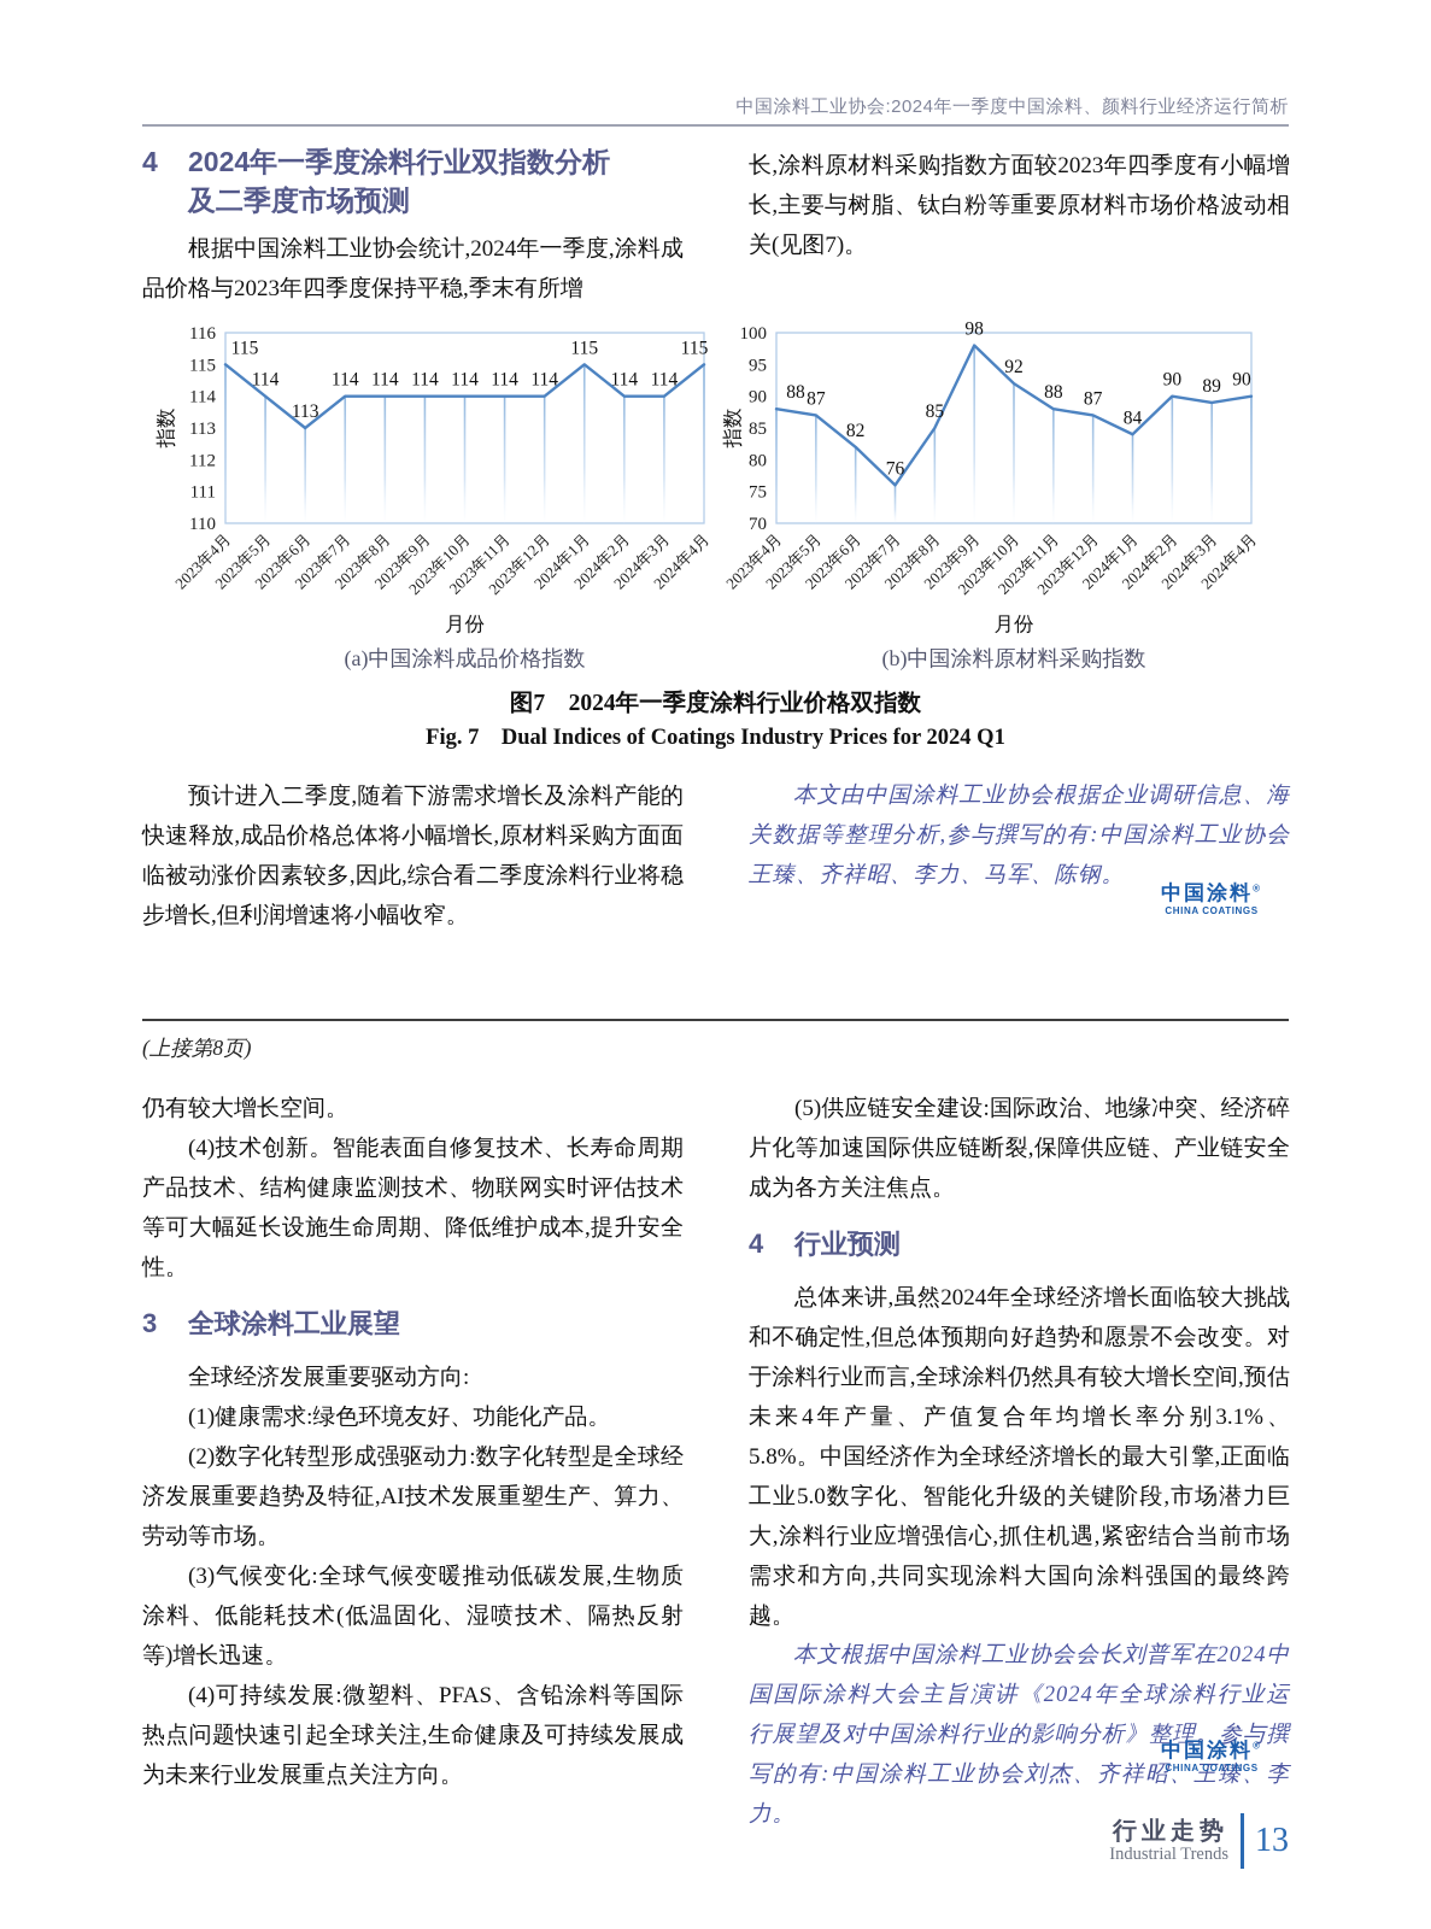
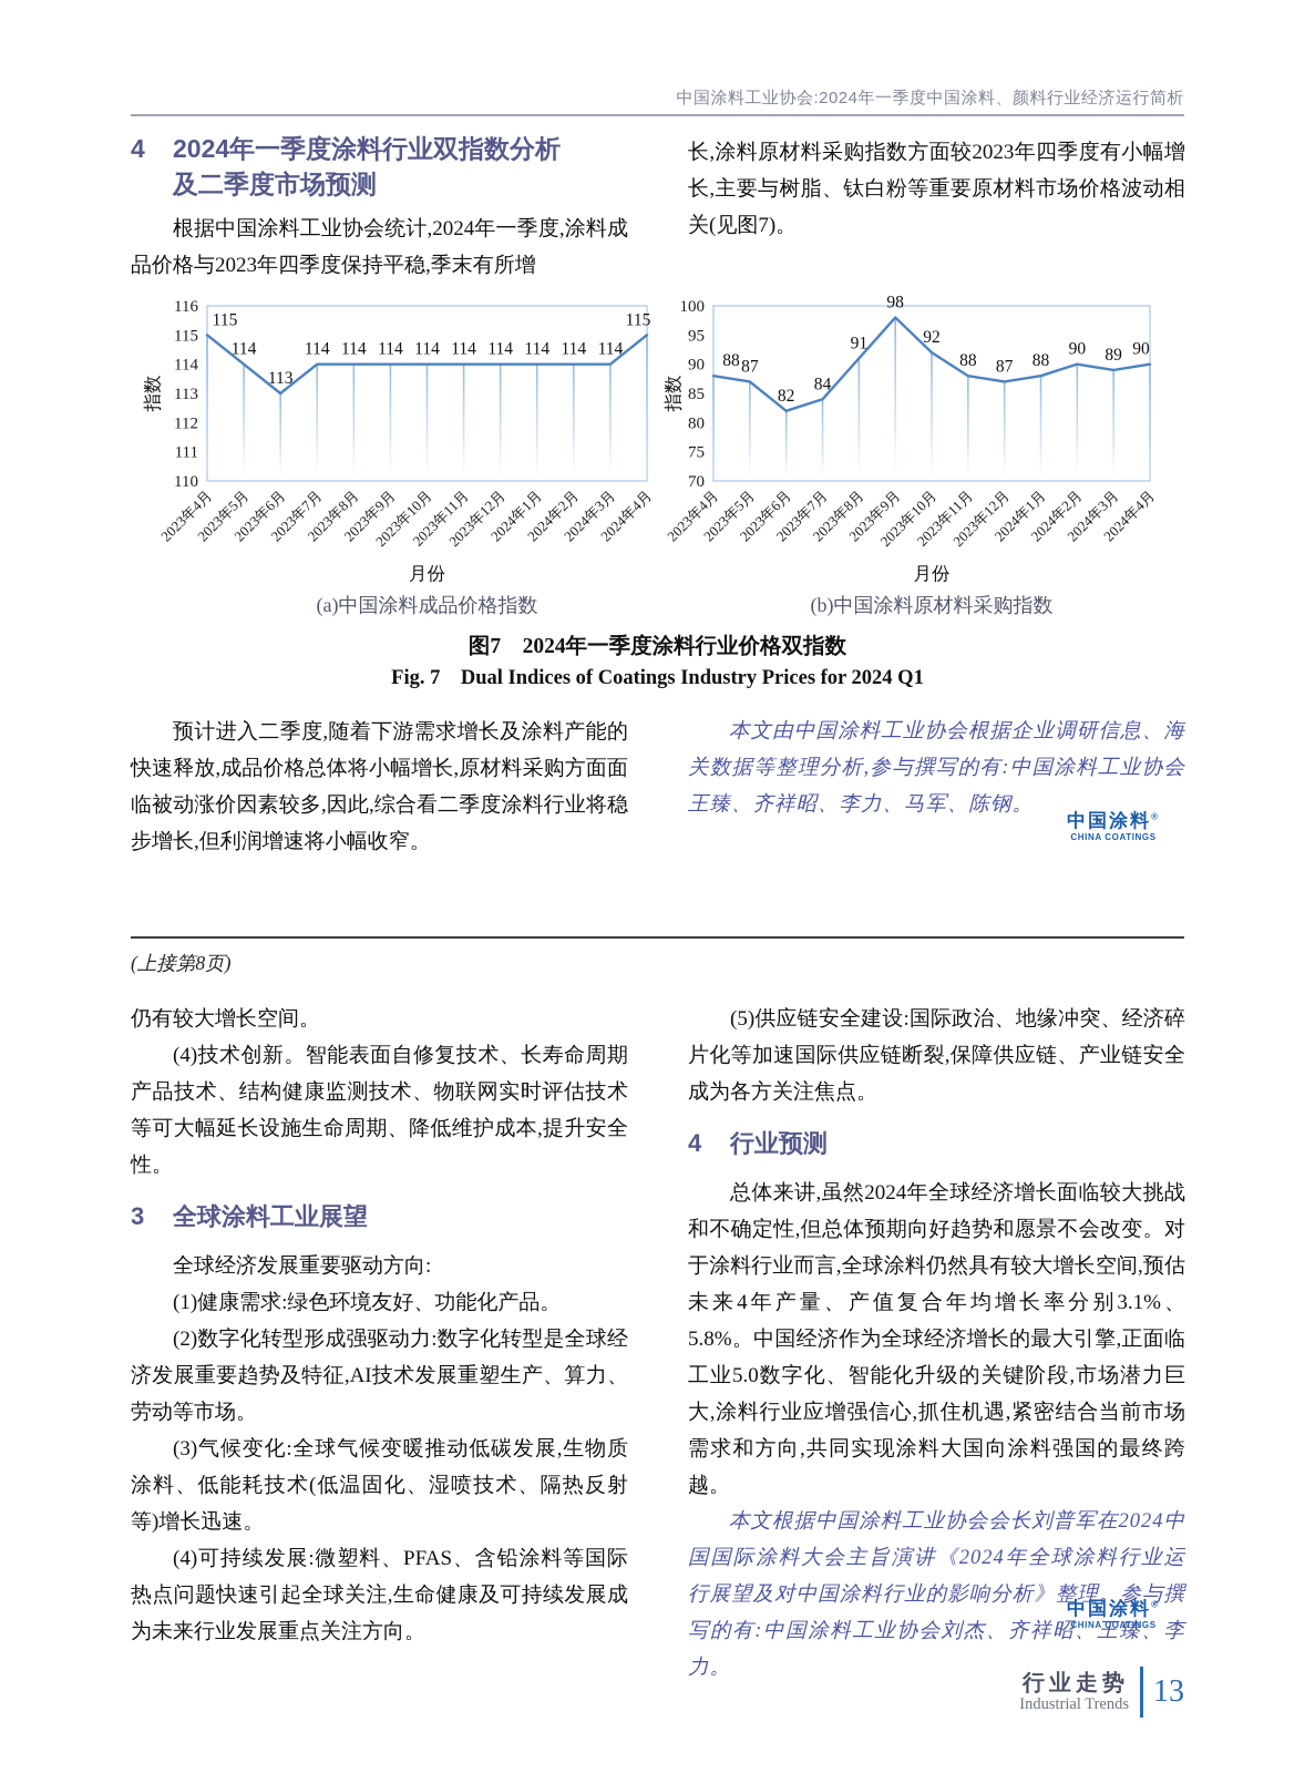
(a)中国涂料成品价格指数/2024年1月: 115 -> 114
(b)中国涂料原材料采购指数/2023年7月: 76 -> 84
(b)中国涂料原材料采购指数/2023年8月: 85 -> 91
(b)中国涂料原材料采购指数/2024年1月: 84 -> 88
